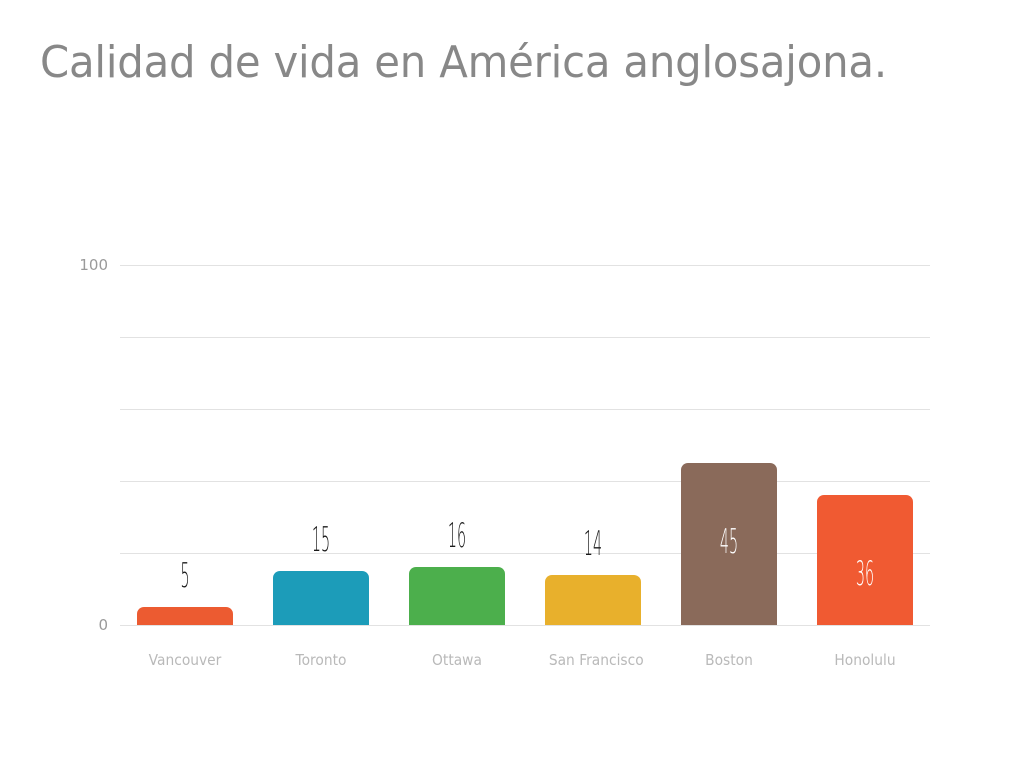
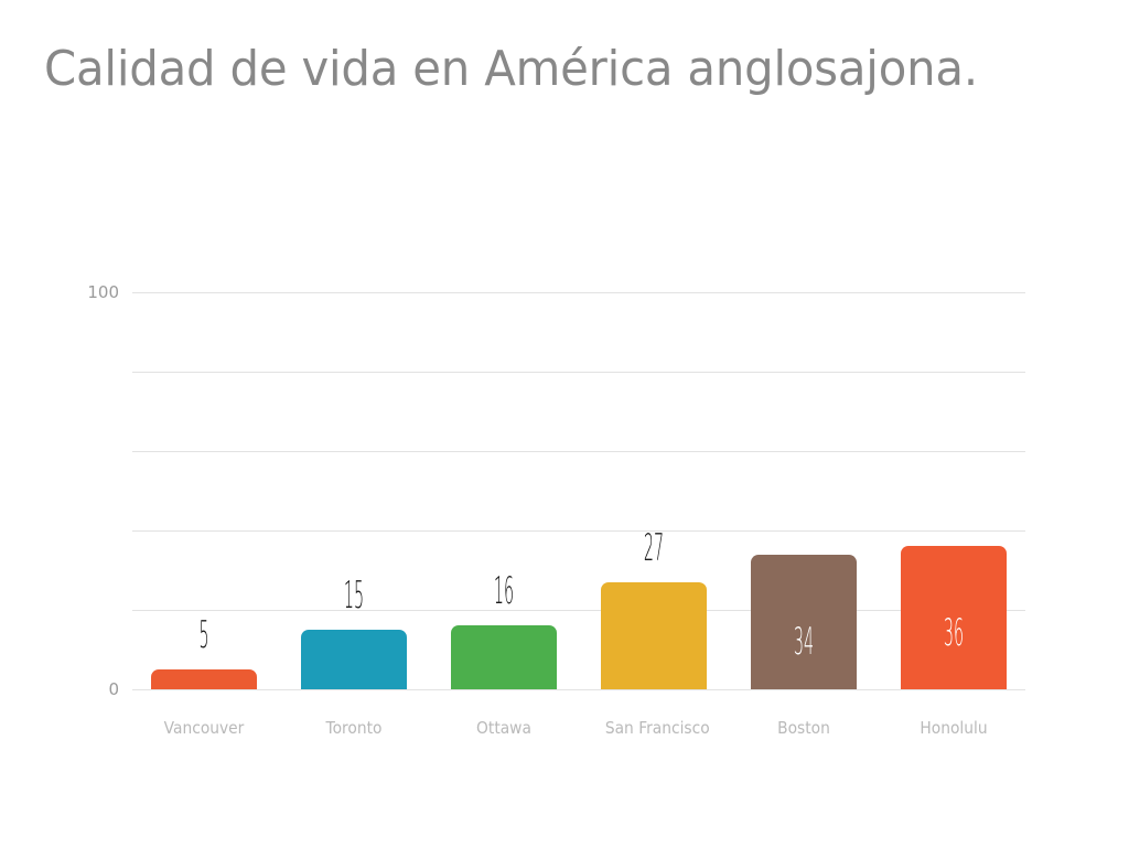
San Francisco: 14 -> 27
Boston: 45 -> 34
